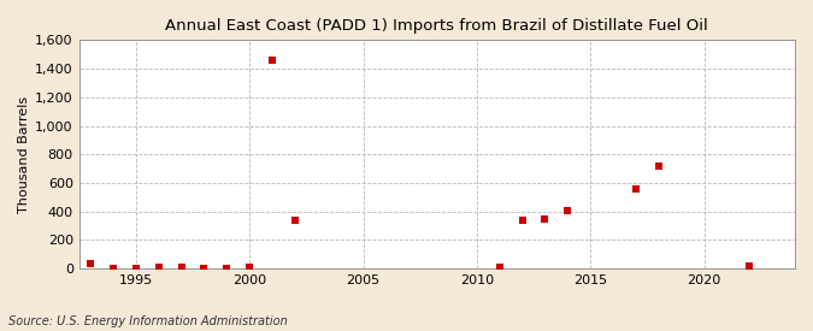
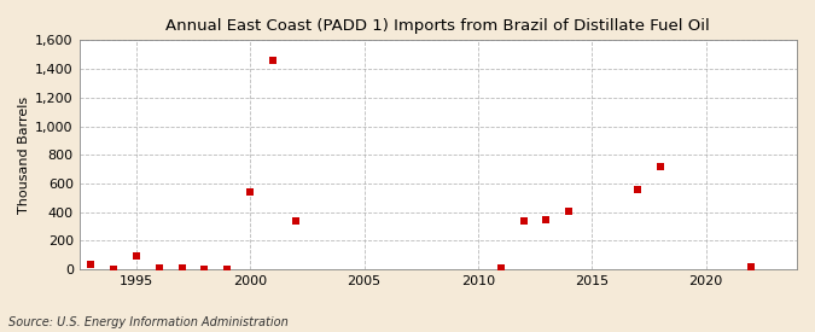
1995: 0 -> 90
2000: 10 -> 540
